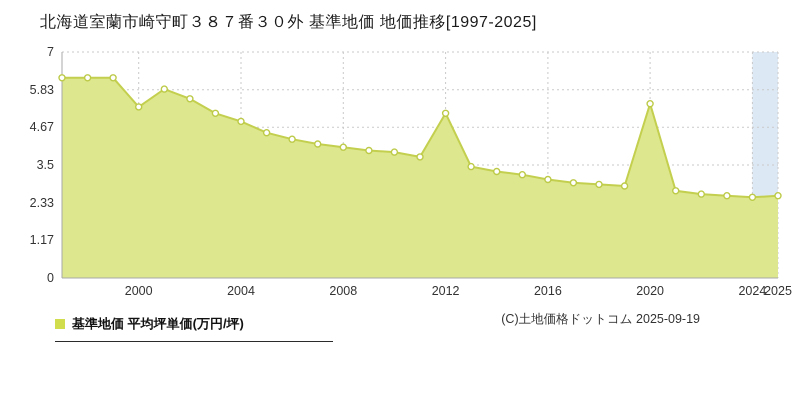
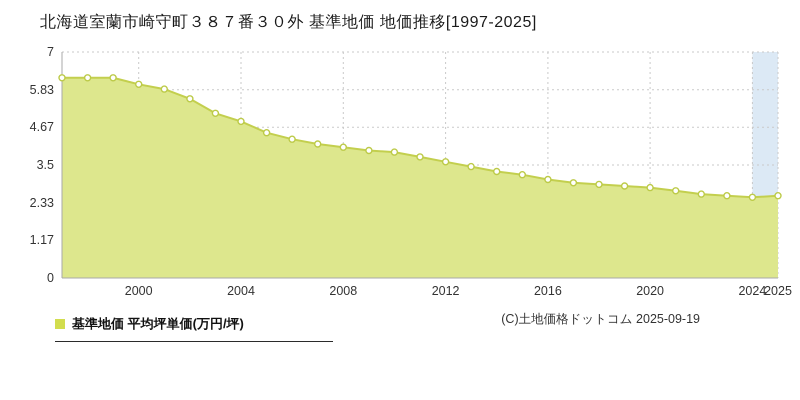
2000: 5.3 -> 6.0
2012: 5.1 -> 3.6
2020: 5.4 -> 2.8
